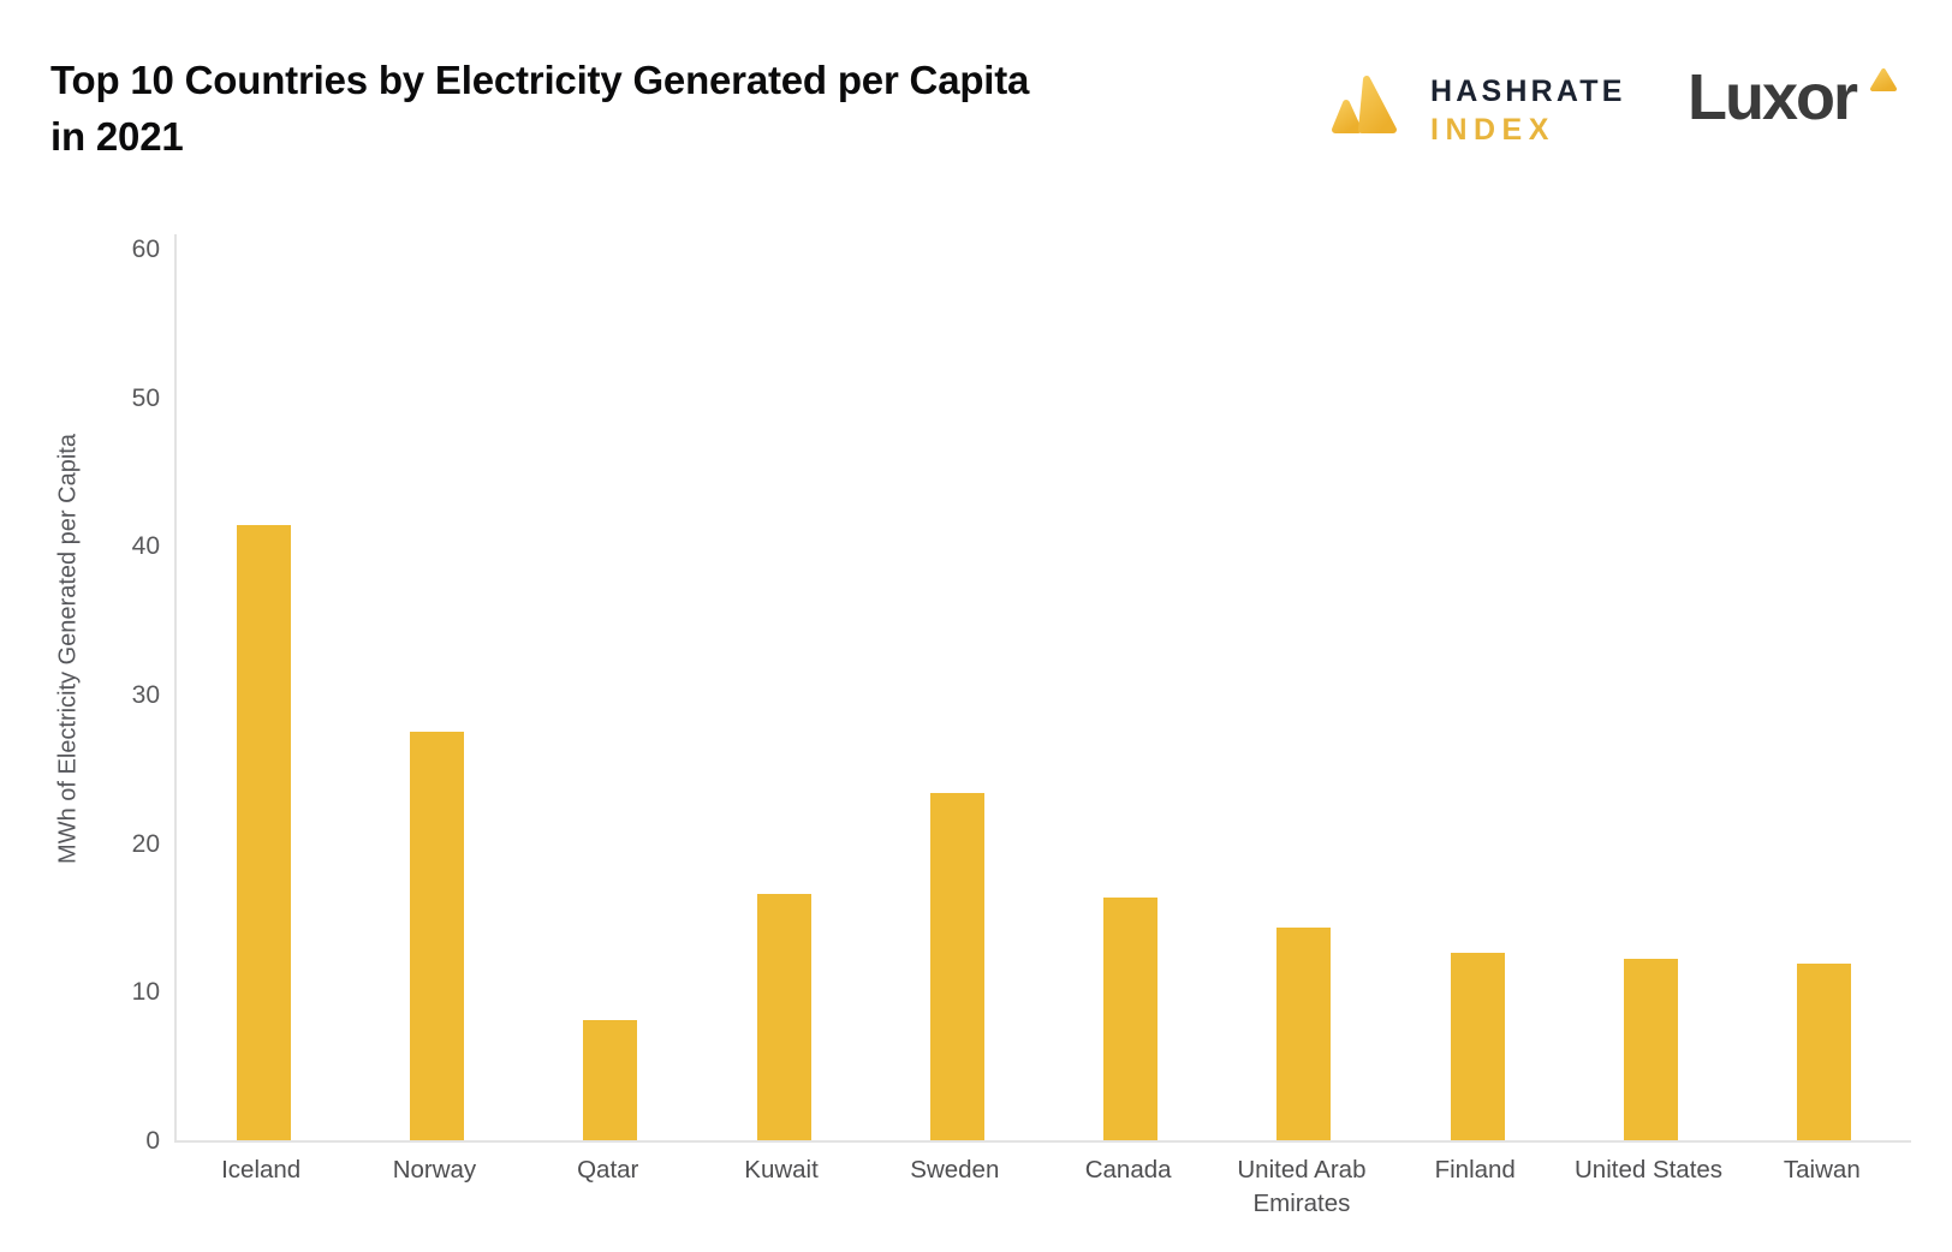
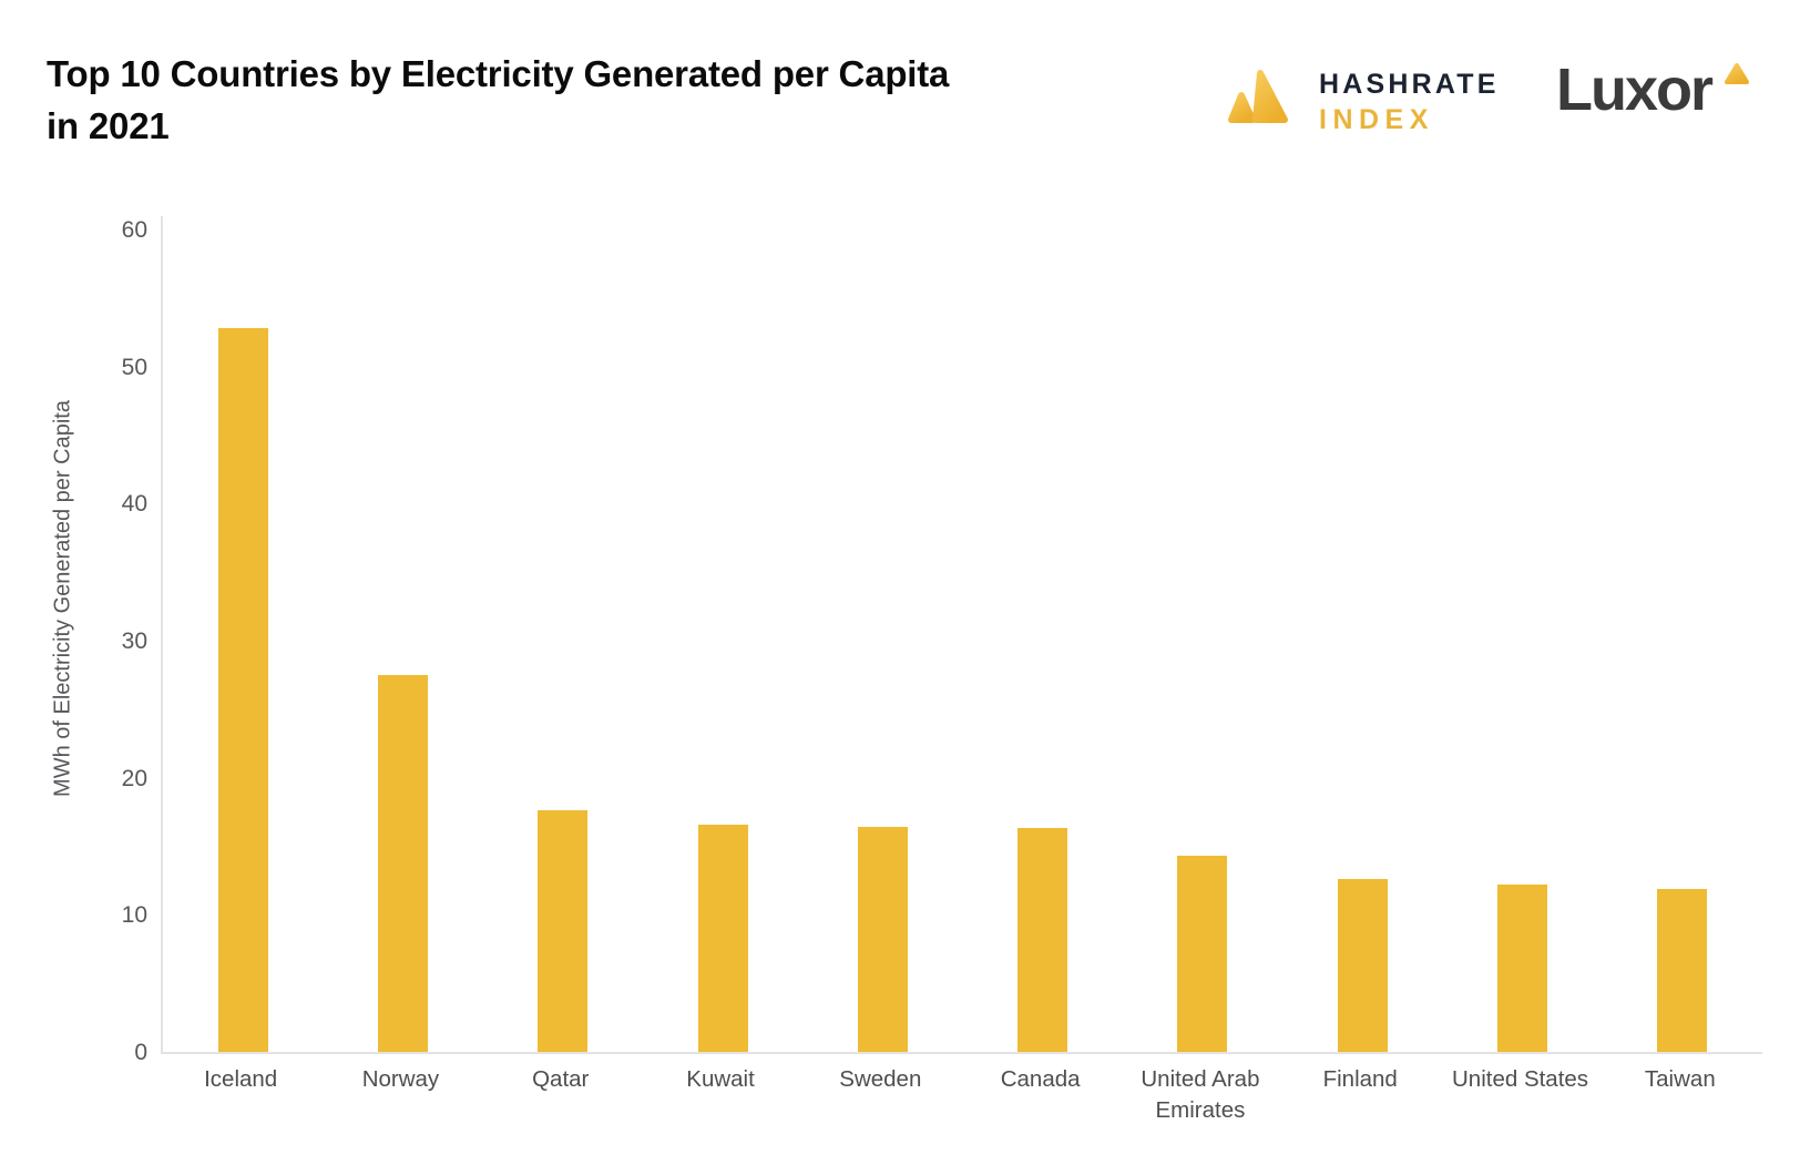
Iceland: 41.4 -> 52.8
Qatar: 8.1 -> 17.6
Sweden: 23.4 -> 16.4
